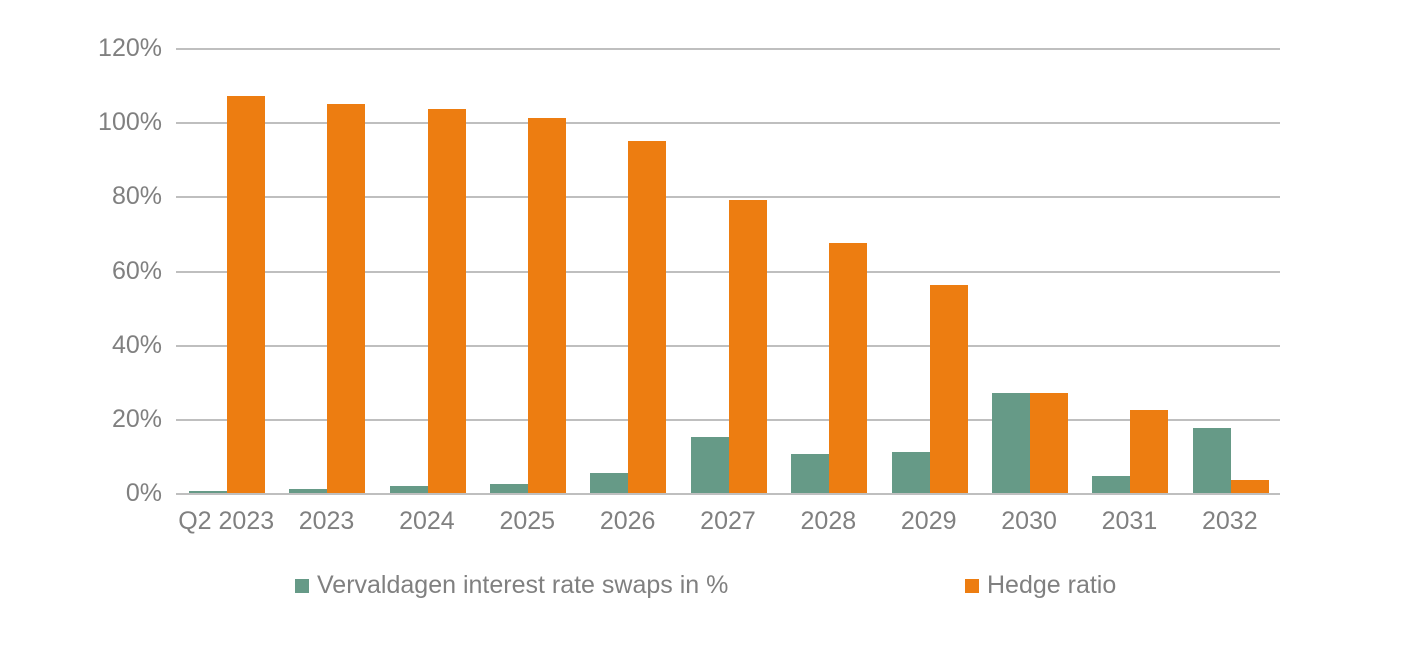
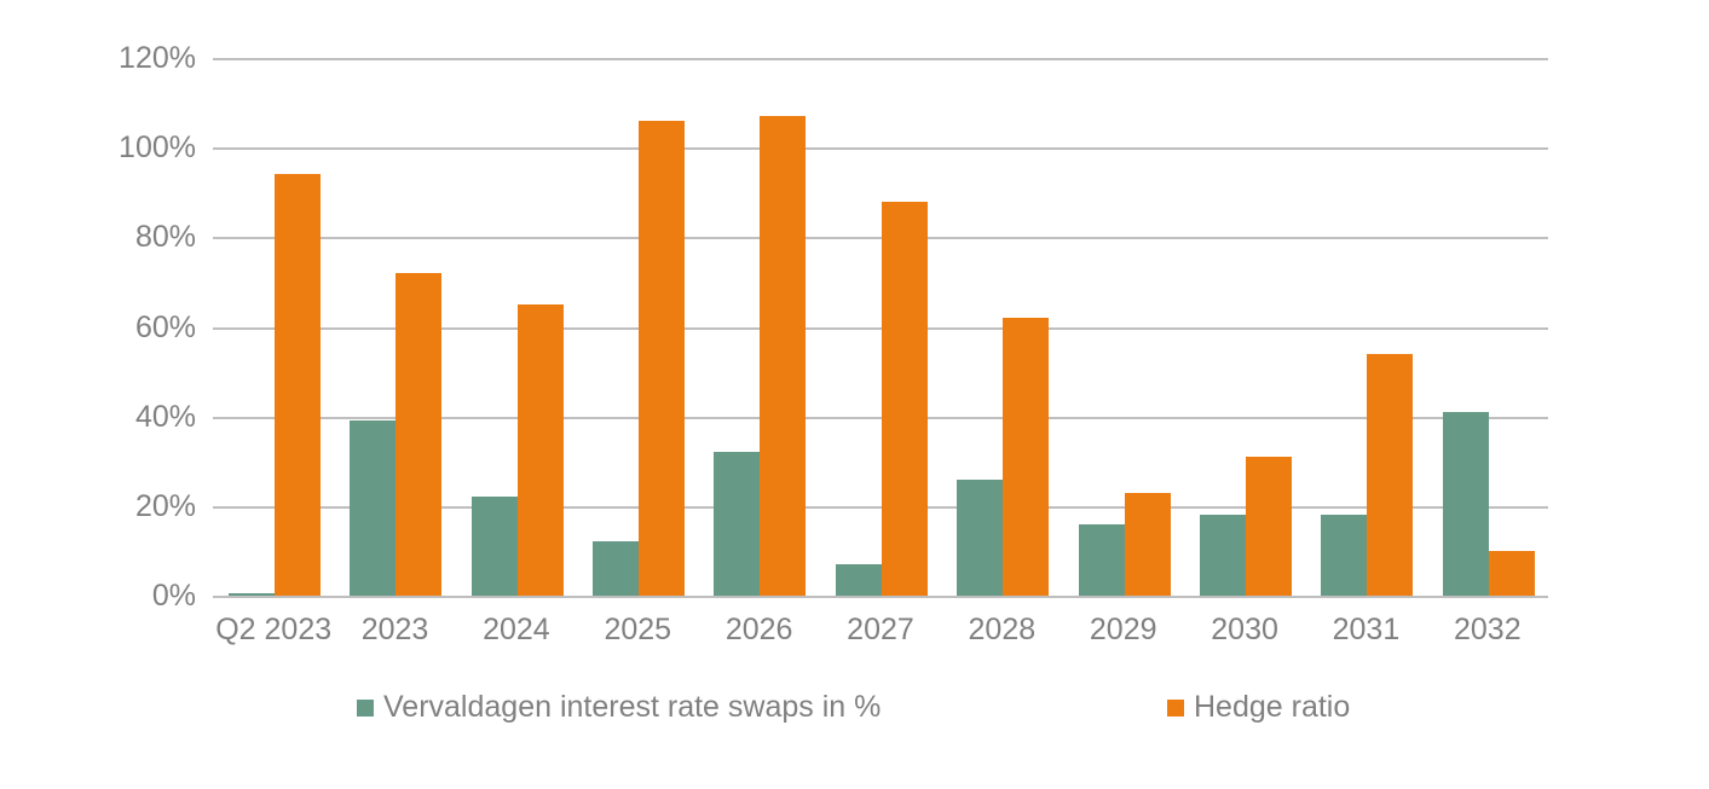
Hedge ratio/Q2 2023: 107% -> 94%
Vervaldagen interest rate swaps in %/2023: 1% -> 39%
Hedge ratio/2023: 105% -> 72%
Vervaldagen interest rate swaps in %/2024: 2% -> 22%
Hedge ratio/2024: 104% -> 65%
Vervaldagen interest rate swaps in %/2025: 2% -> 12%
Hedge ratio/2025: 101% -> 106%
Vervaldagen interest rate swaps in %/2026: 6% -> 32%
Hedge ratio/2026: 95% -> 107%
Vervaldagen interest rate swaps in %/2027: 15% -> 7%
Hedge ratio/2027: 79% -> 88%
Vervaldagen interest rate swaps in %/2028: 10% -> 26%
Hedge ratio/2028: 68% -> 62%
Vervaldagen interest rate swaps in %/2029: 11% -> 16%
Hedge ratio/2029: 56% -> 23%
Vervaldagen interest rate swaps in %/2030: 27% -> 18%
Hedge ratio/2030: 27% -> 31%
Vervaldagen interest rate swaps in %/2031: 4% -> 18%
Hedge ratio/2031: 22% -> 54%
Vervaldagen interest rate swaps in %/2032: 18% -> 41%
Hedge ratio/2032: 4% -> 10%
